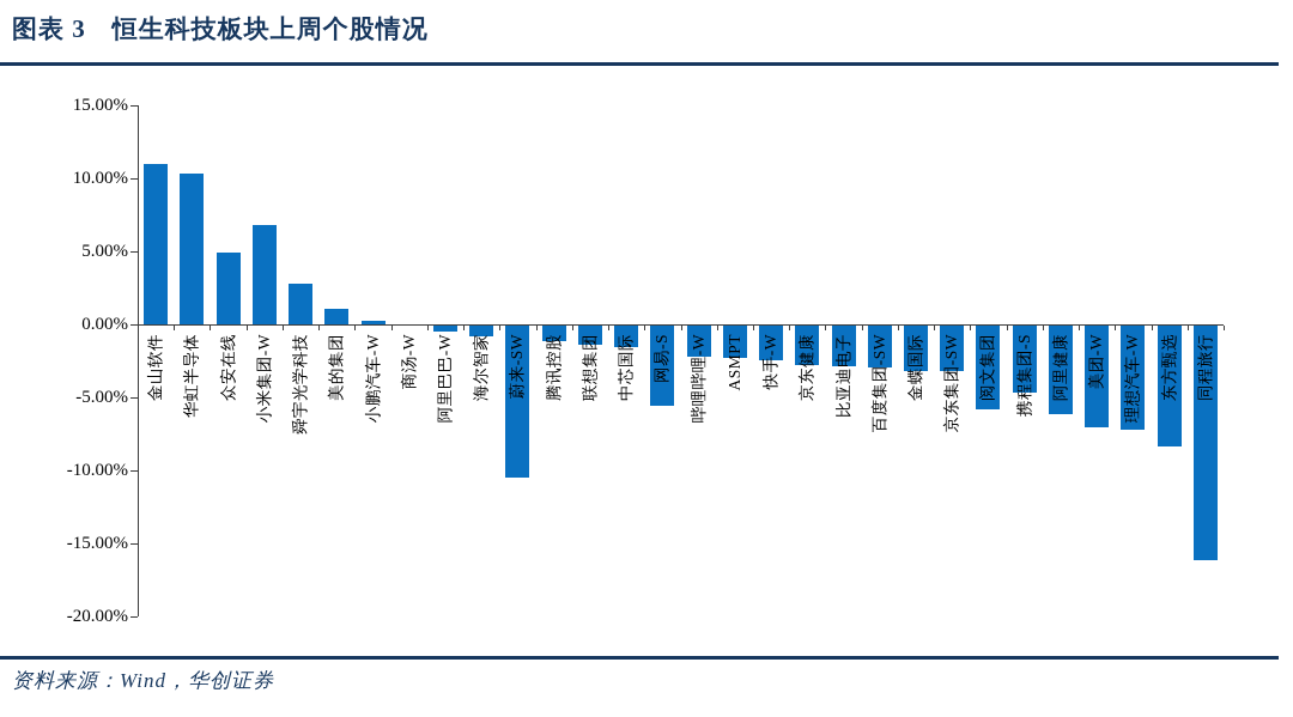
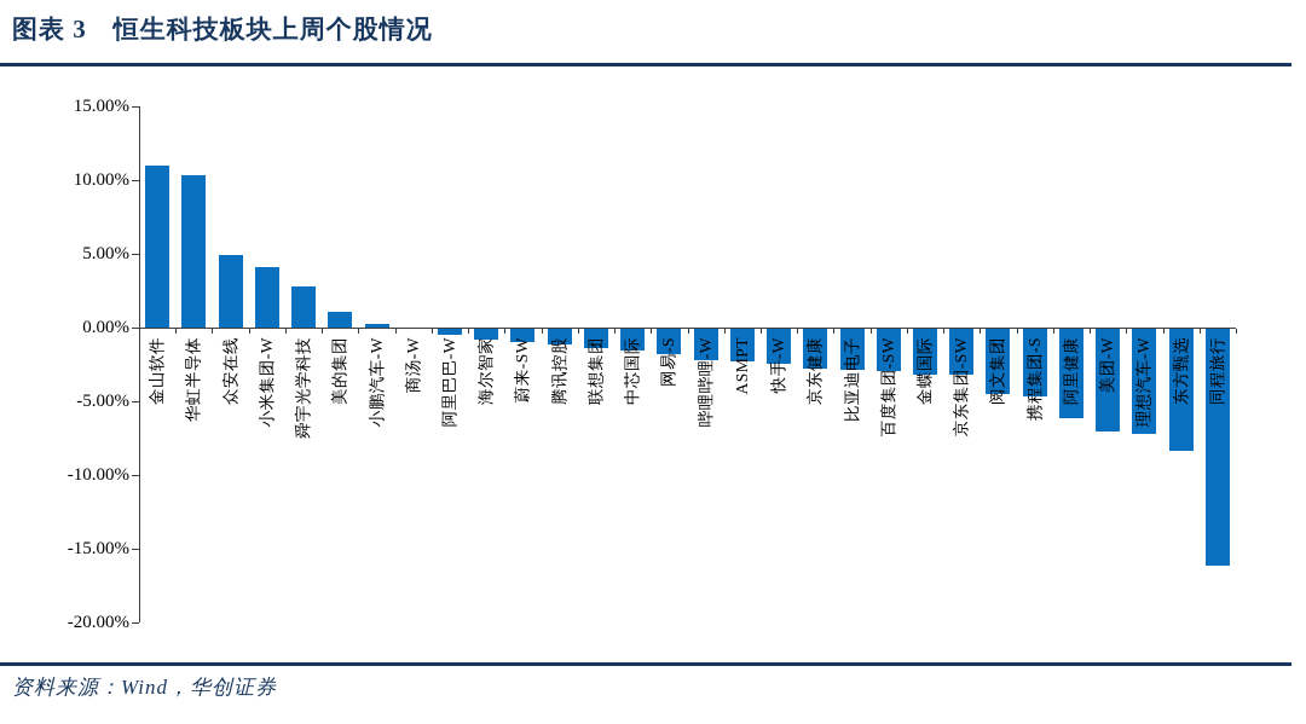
小米集团-W: 6.8% -> 4.1%
蔚来-SW: -10.4% -> -0.9%
网易-S: -5.5% -> -1.7%
阅文集团: -5.7% -> -4.4%
